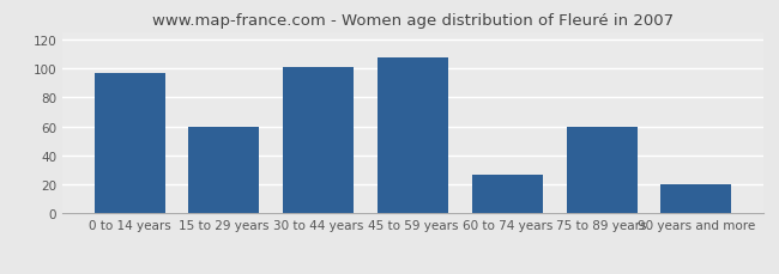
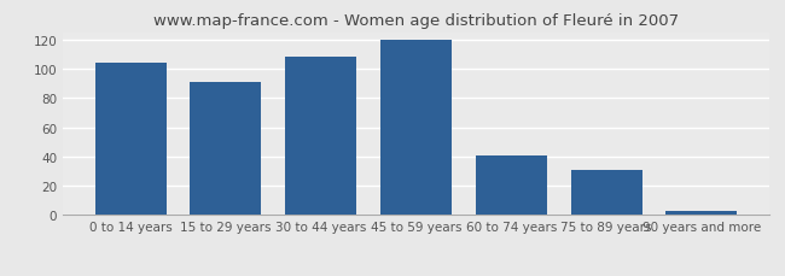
0 to 14 years: 97 -> 104
15 to 29 years: 60 -> 91
30 to 44 years: 101 -> 108
45 to 59 years: 107 -> 120
60 to 74 years: 27 -> 41
75 to 89 years: 60 -> 31
90 years and more: 20 -> 3
